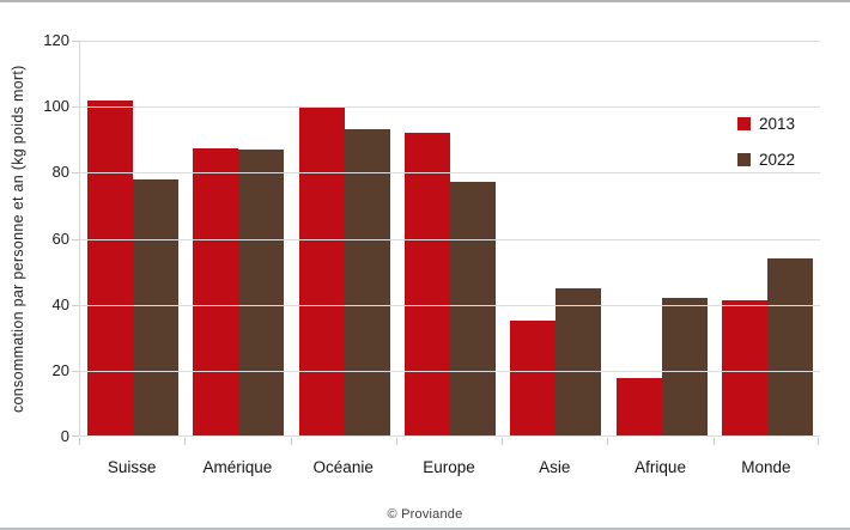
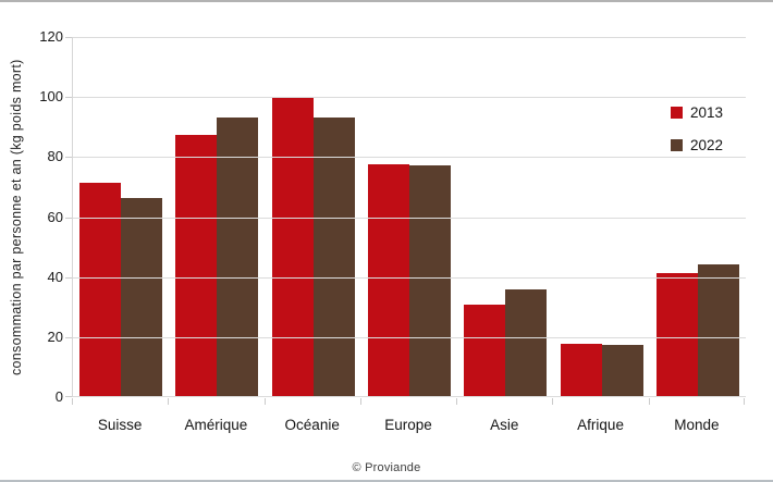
2013/Suisse: 102 -> 72
2022/Suisse: 78 -> 66
2022/Amérique: 87 -> 93
2013/Europe: 92 -> 78
2013/Asie: 35 -> 31
2022/Asie: 45 -> 36
2022/Afrique: 42 -> 18
2022/Monde: 54 -> 44
